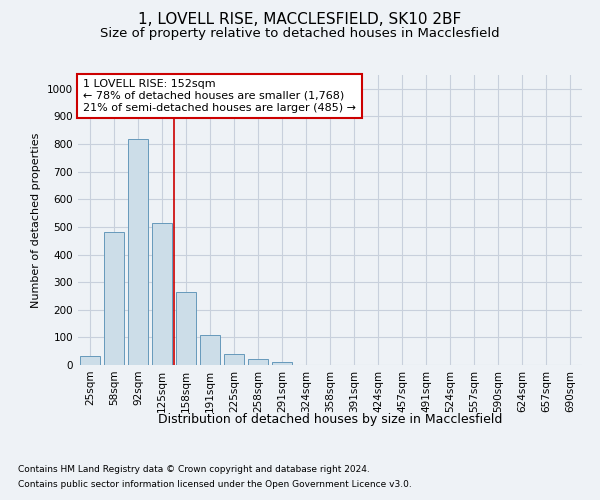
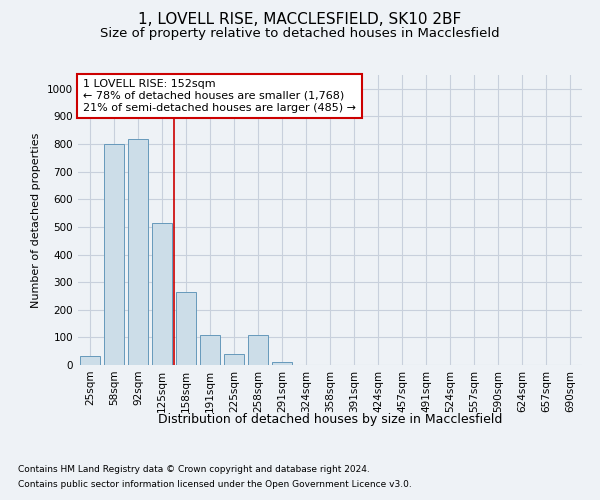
58sqm: 480 -> 800
258sqm: 20 -> 110
